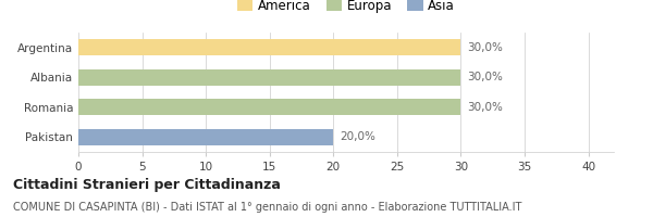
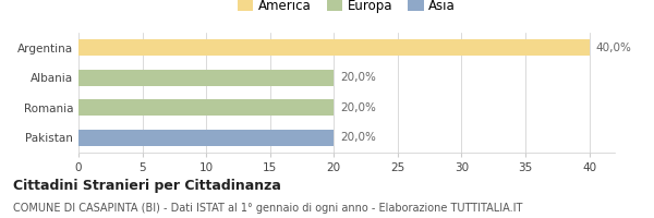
Argentina: 30,0% -> 40,0%
Albania: 30,0% -> 20,0%
Romania: 30,0% -> 20,0%
